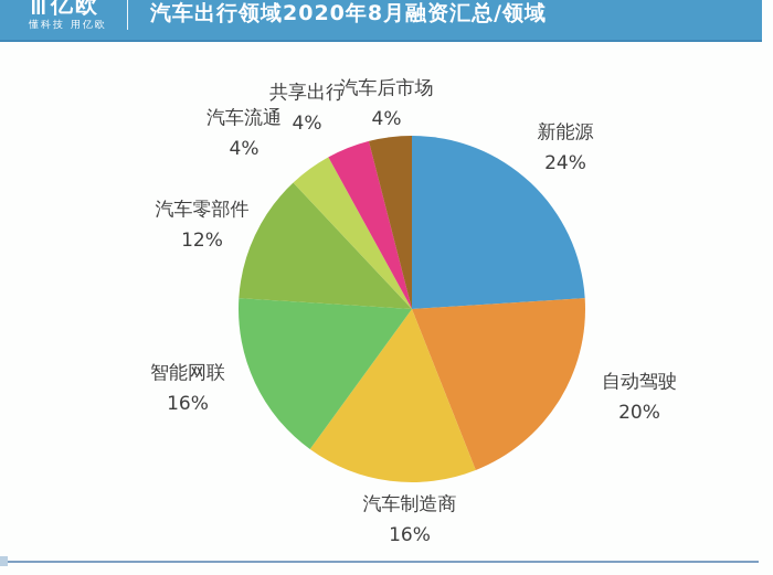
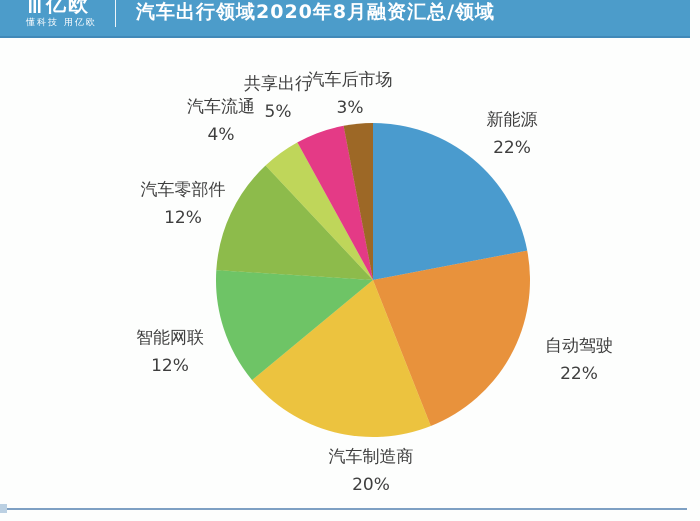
新能源: 24% -> 22%
自动驾驶: 20% -> 22%
汽车制造商: 16% -> 20%
智能网联: 16% -> 12%
共享出行: 4% -> 5%
汽车后市场: 4% -> 3%
